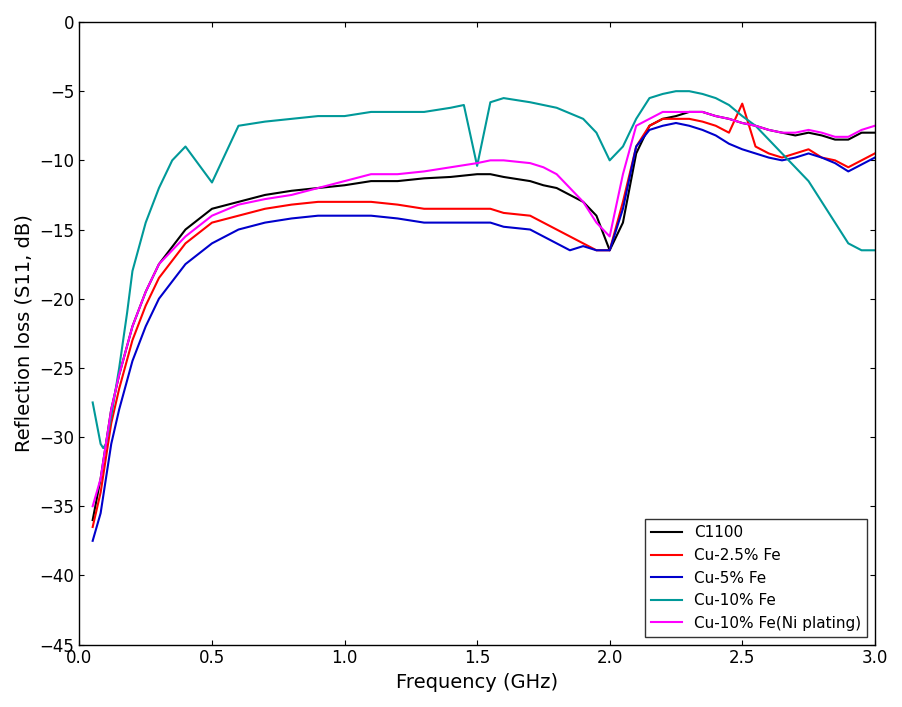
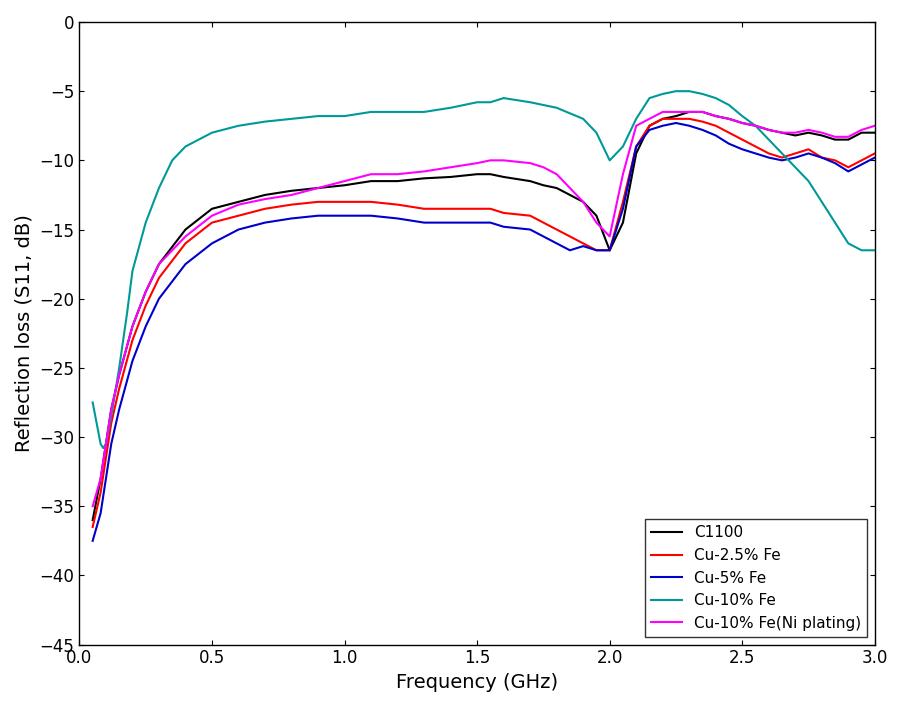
Cu-10% Fe/0.5: -11.6 -> -8.0
Cu-10% Fe/1.5: -10.4 -> -5.8
Cu-2.5% Fe/2.5: -5.9 -> -8.5
